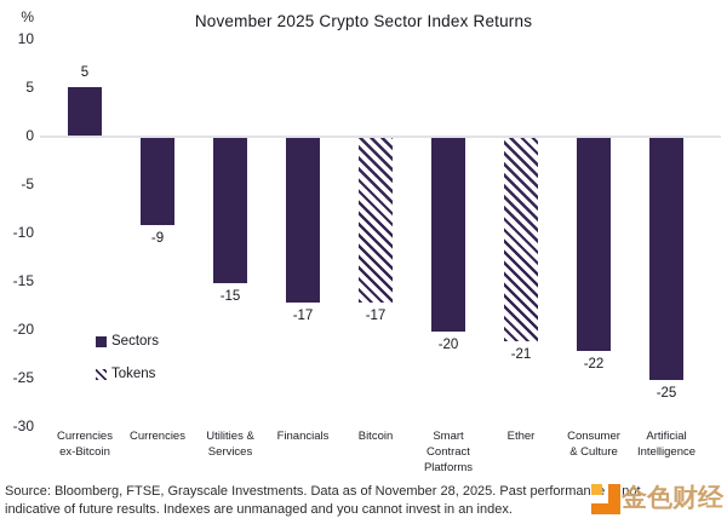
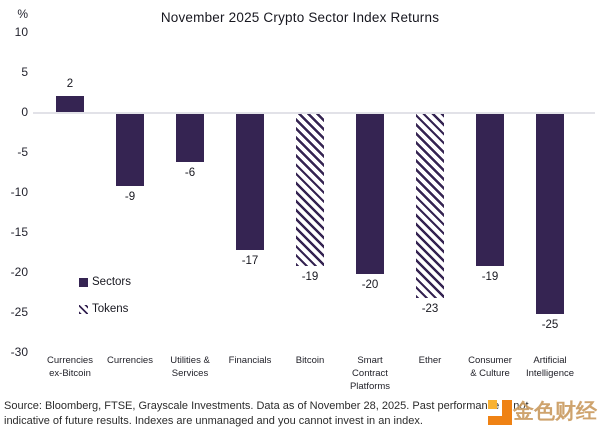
Currencies ex-Bitcoin: 5 -> 2
Utilities & Services: -15 -> -6
Bitcoin: -17 -> -19
Ether: -21 -> -23
Consumer & Culture: -22 -> -19
